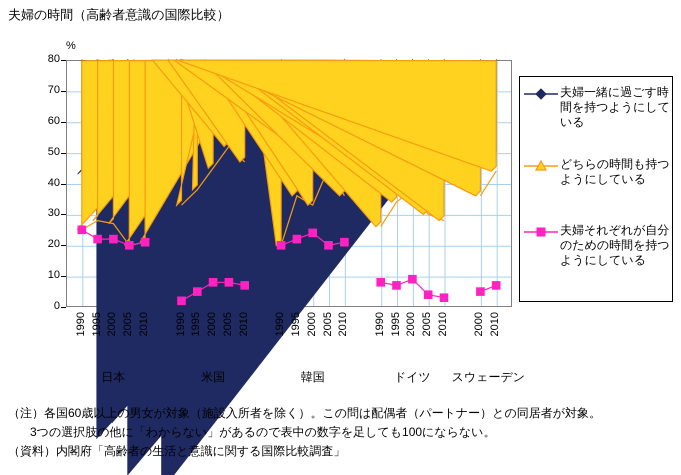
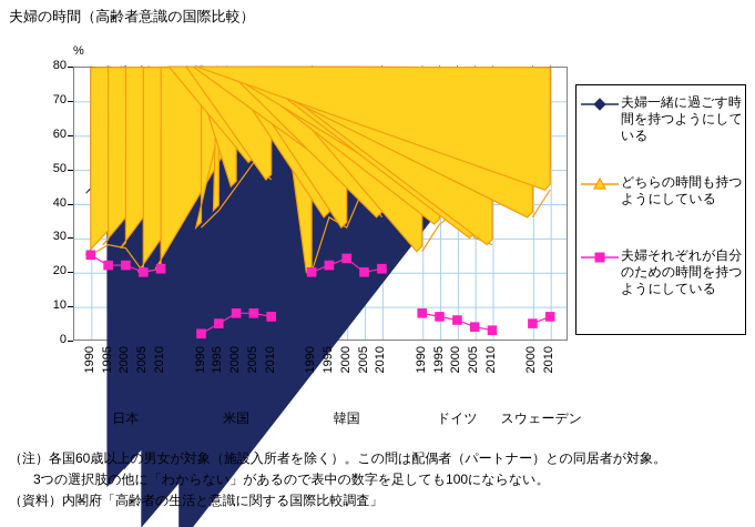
夫婦それぞれが自分のための時間を持つようにしている/ドイツ 2000: 9 -> 6
